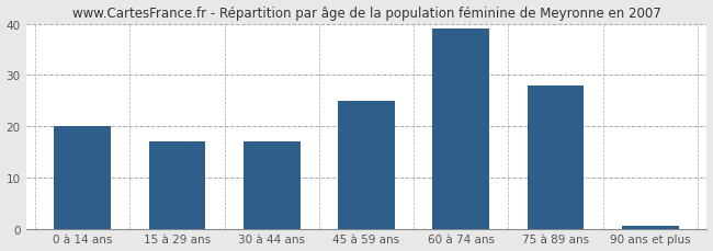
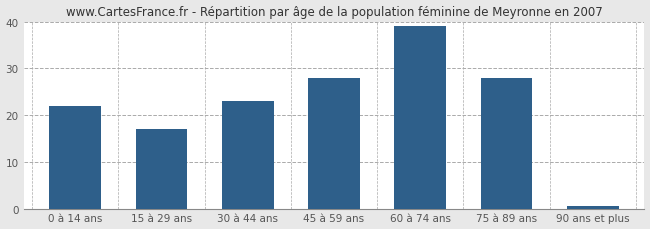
0 à 14 ans: 20.0 -> 22.0
30 à 44 ans: 17.0 -> 23.0
45 à 59 ans: 25.0 -> 28.0
